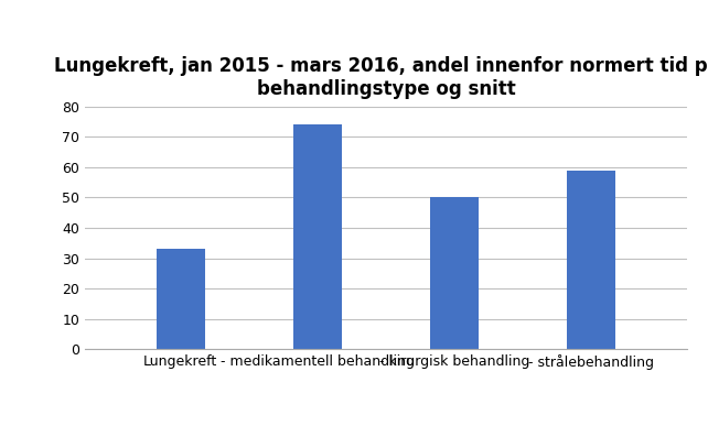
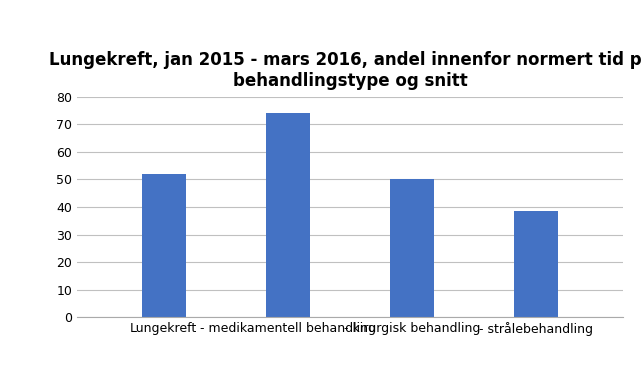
Lungekreft: 33.0 -> 52.0
- strålebehandling: 59.0 -> 38.5
